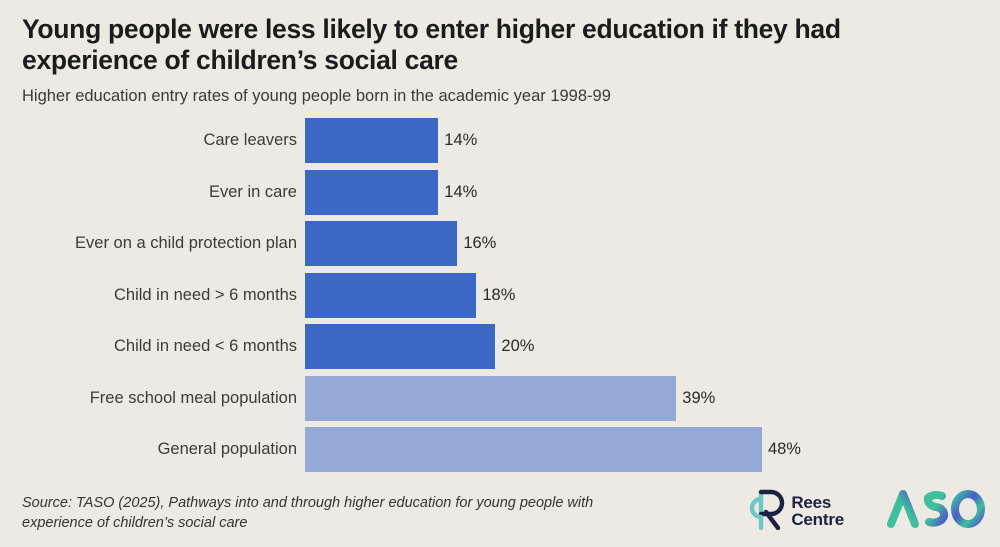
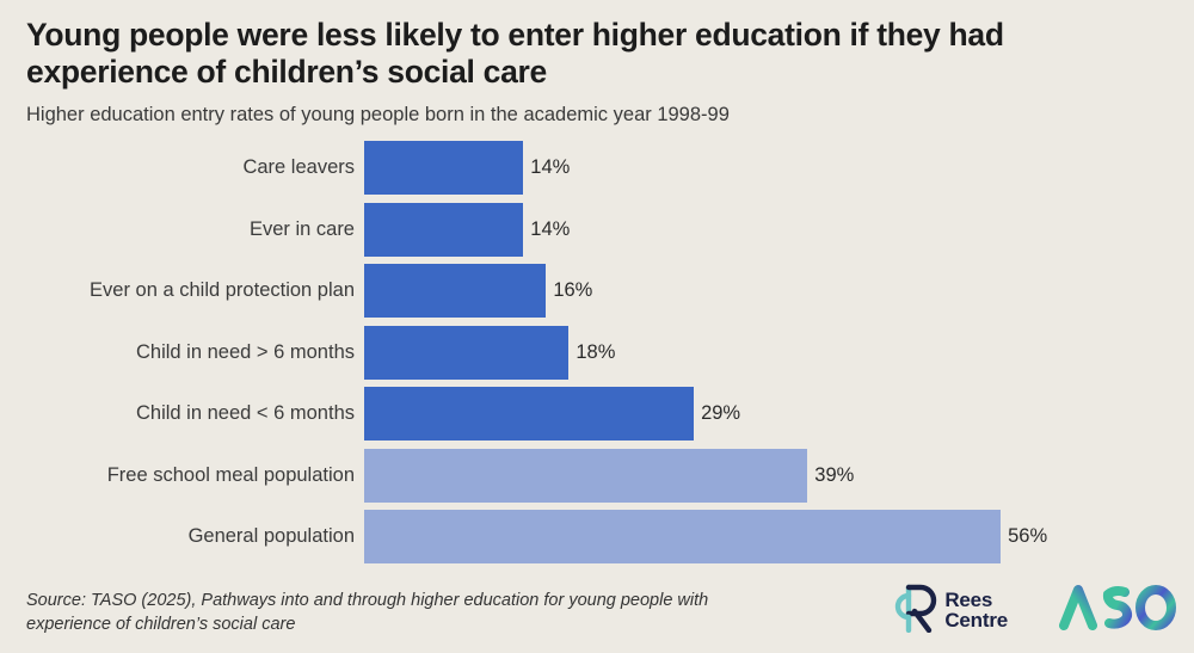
Child in need < 6 months: 20% -> 29%
General population: 48% -> 56%
